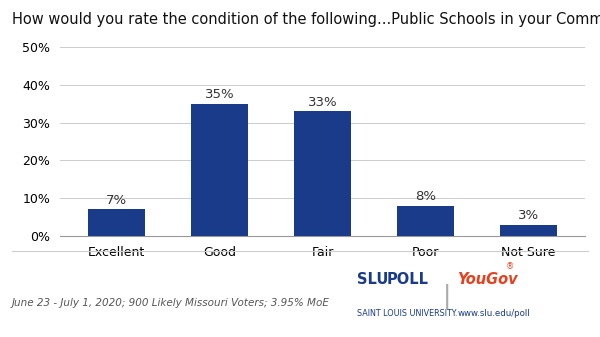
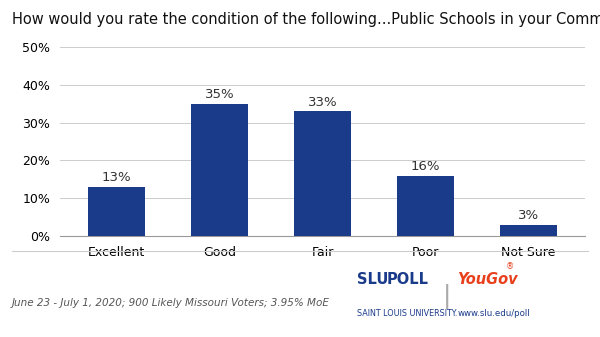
Excellent: 7% -> 13%
Poor: 8% -> 16%
